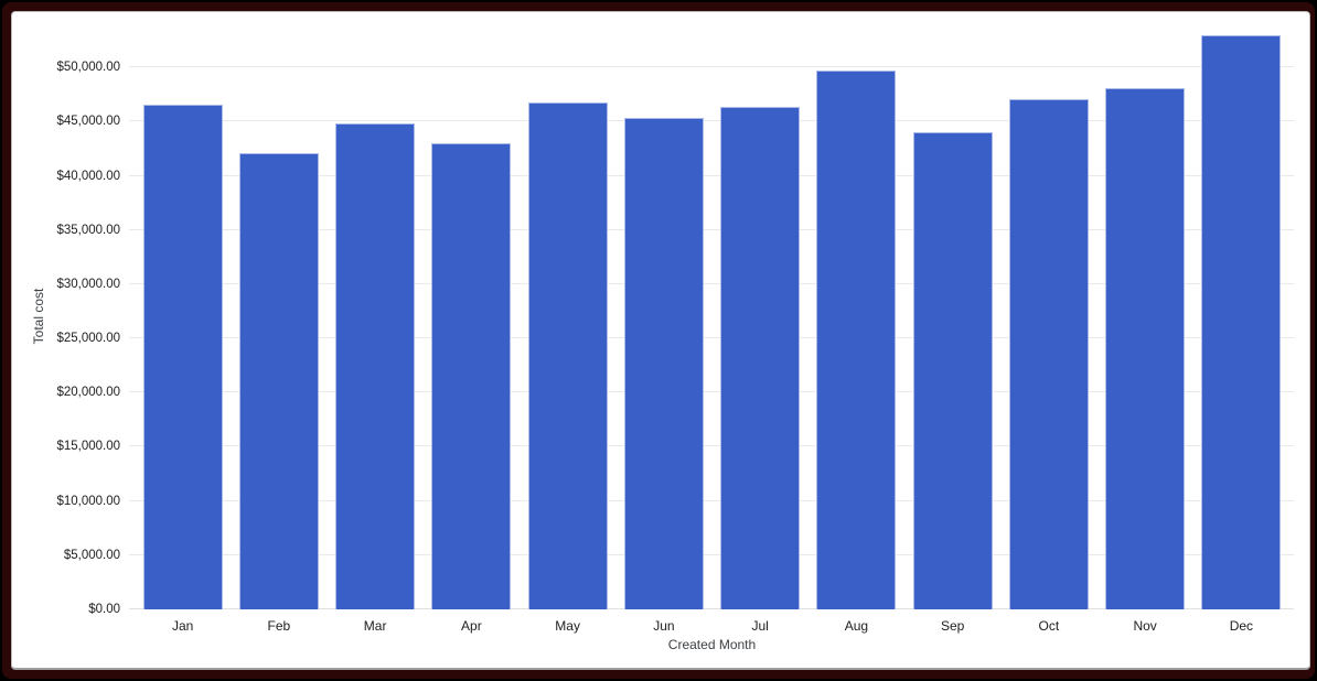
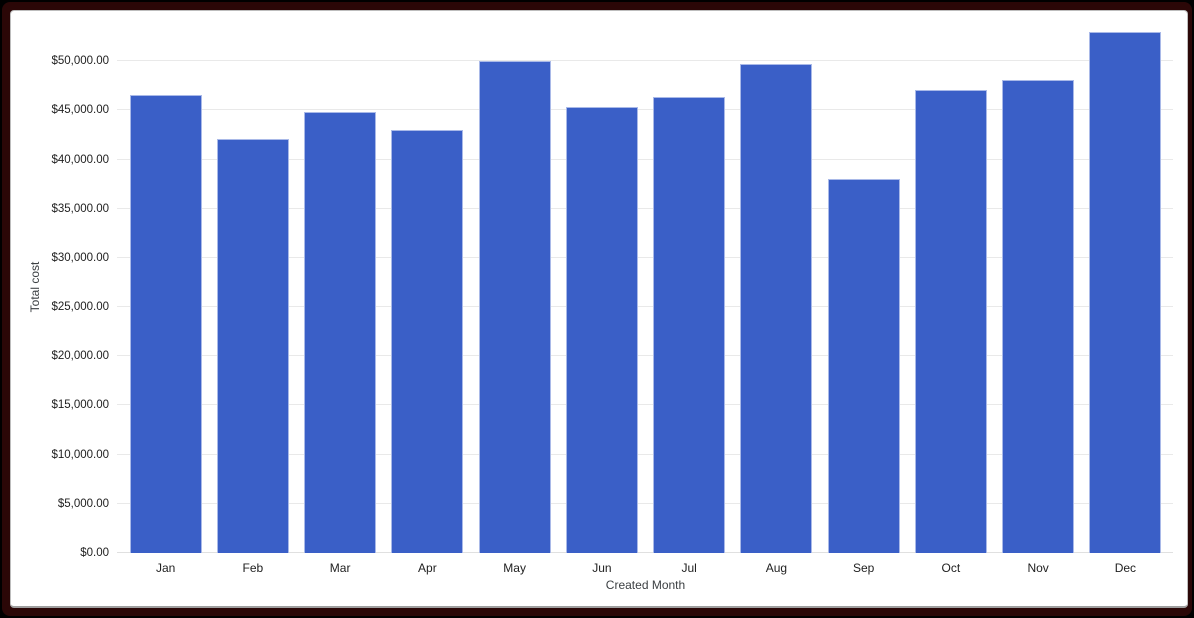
May: $47000 -> $50000
Sep: $44000 -> $38000
